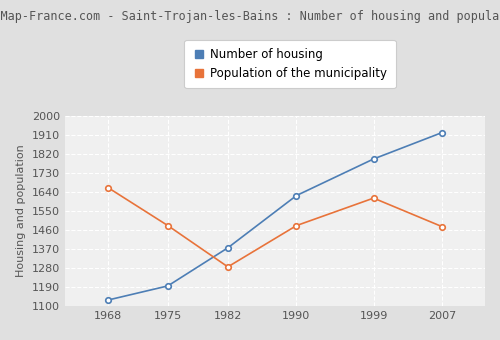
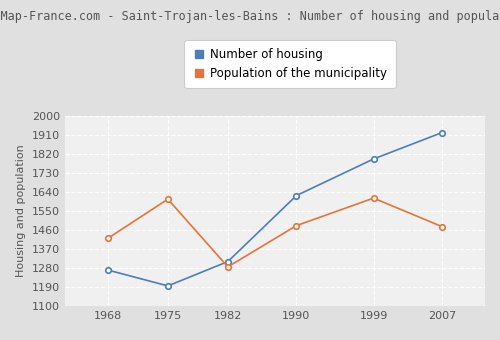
Number of housing/1968: 1128 -> 1270
Population of the municipality/1968: 1660 -> 1420
Population of the municipality/1975: 1480 -> 1605
Number of housing/1982: 1375 -> 1310
